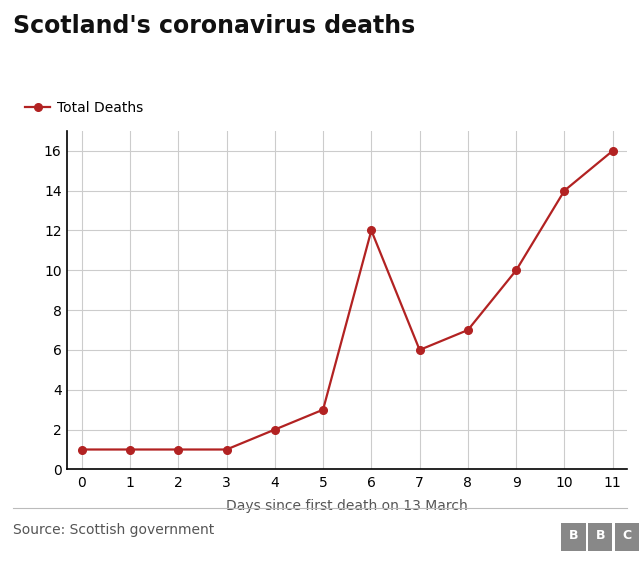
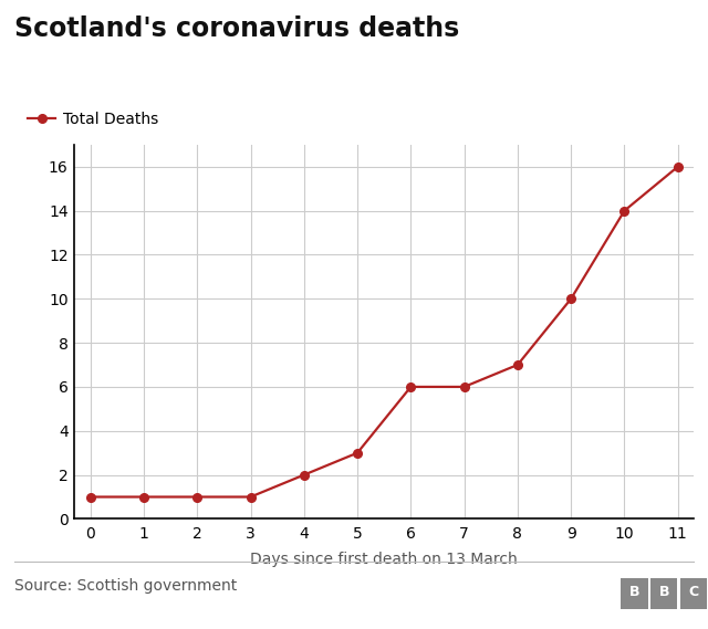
6: 12 -> 6
